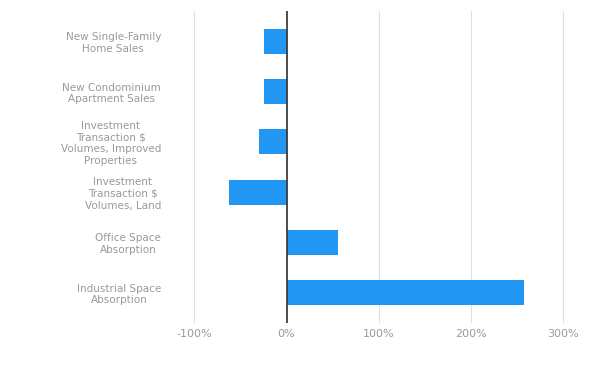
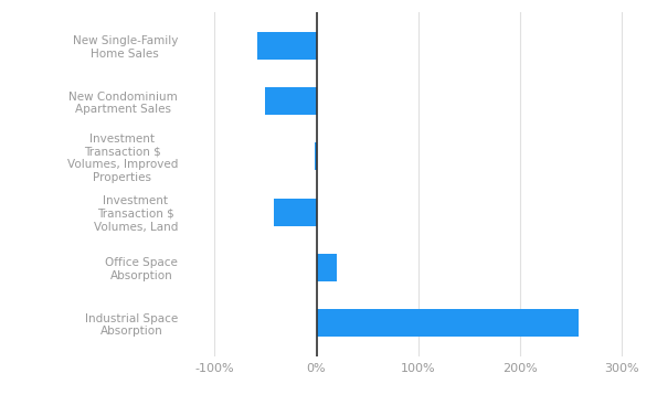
New Single-Family Home Sales: -24% -> -58%
New Condominium Apartment Sales: -24% -> -50%
Investment Transaction $ Volumes, Improved Properties: -30% -> -2%
Investment Transaction $ Volumes, Land: -62% -> -42%
Office Space Absorption: 56% -> 20%
